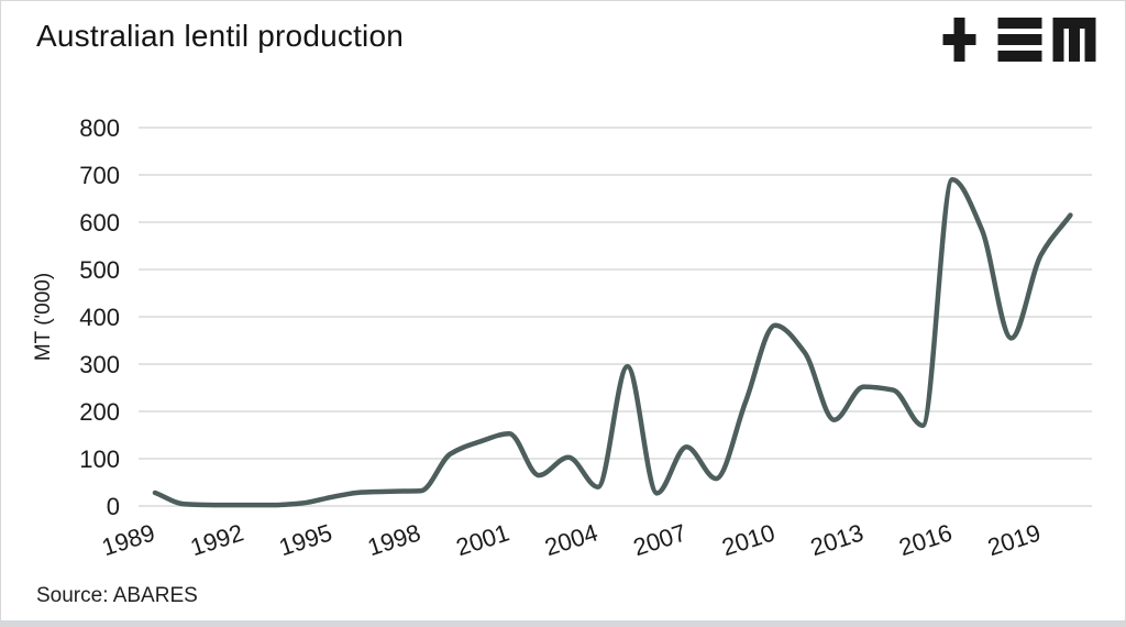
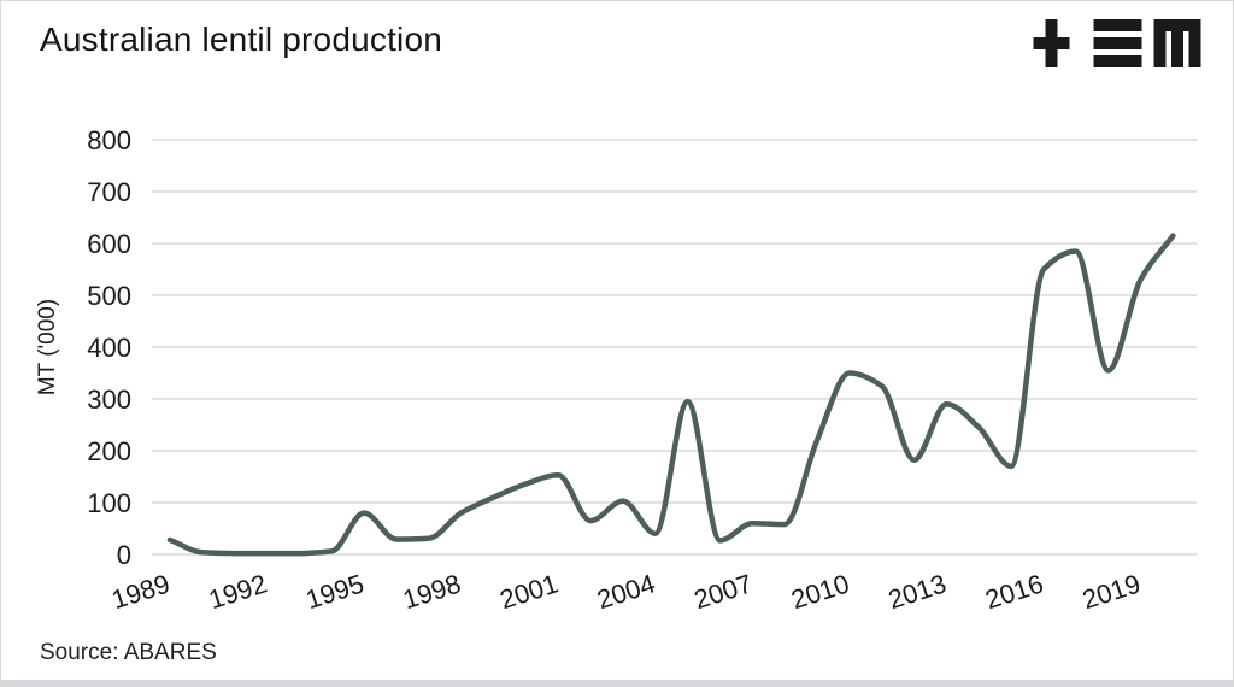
1995: 20 -> 80
1998: 30 -> 80
2007: 120 -> 60
2010: 380 -> 350
2013: 250 -> 290
2016: 690 -> 550
